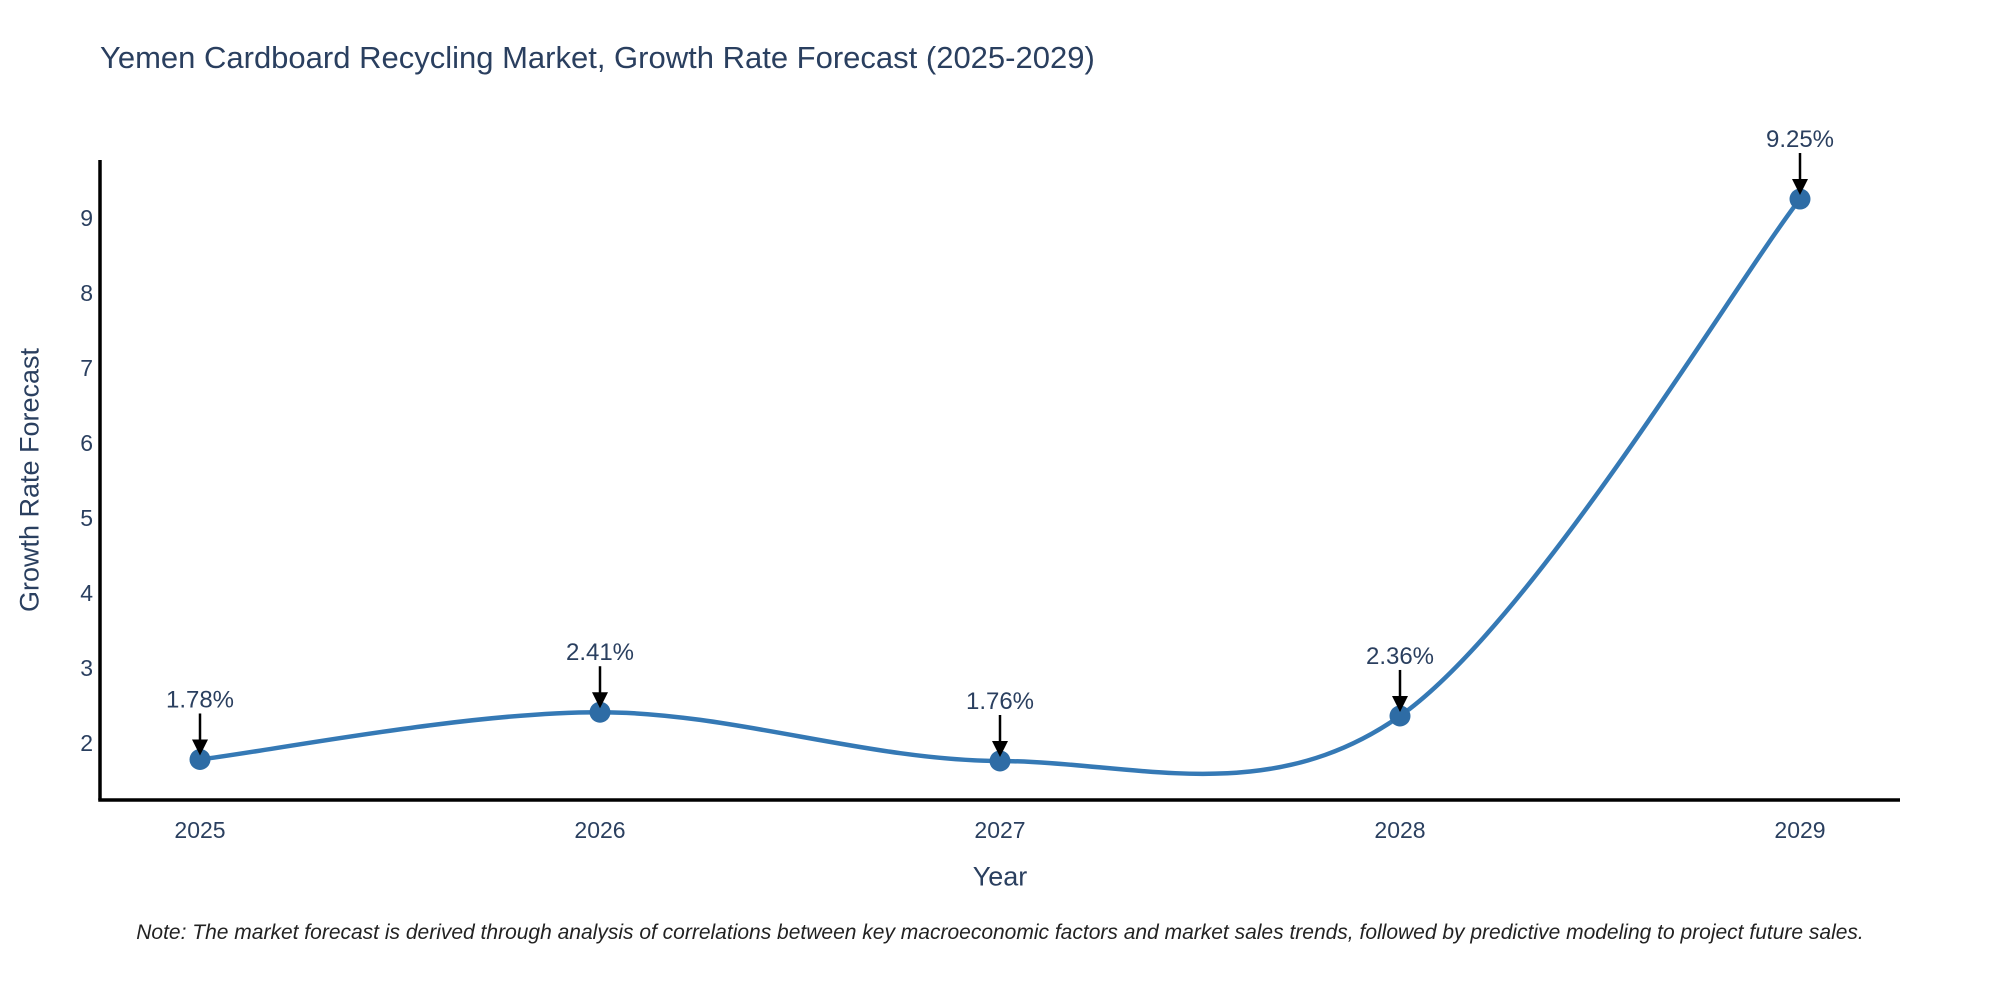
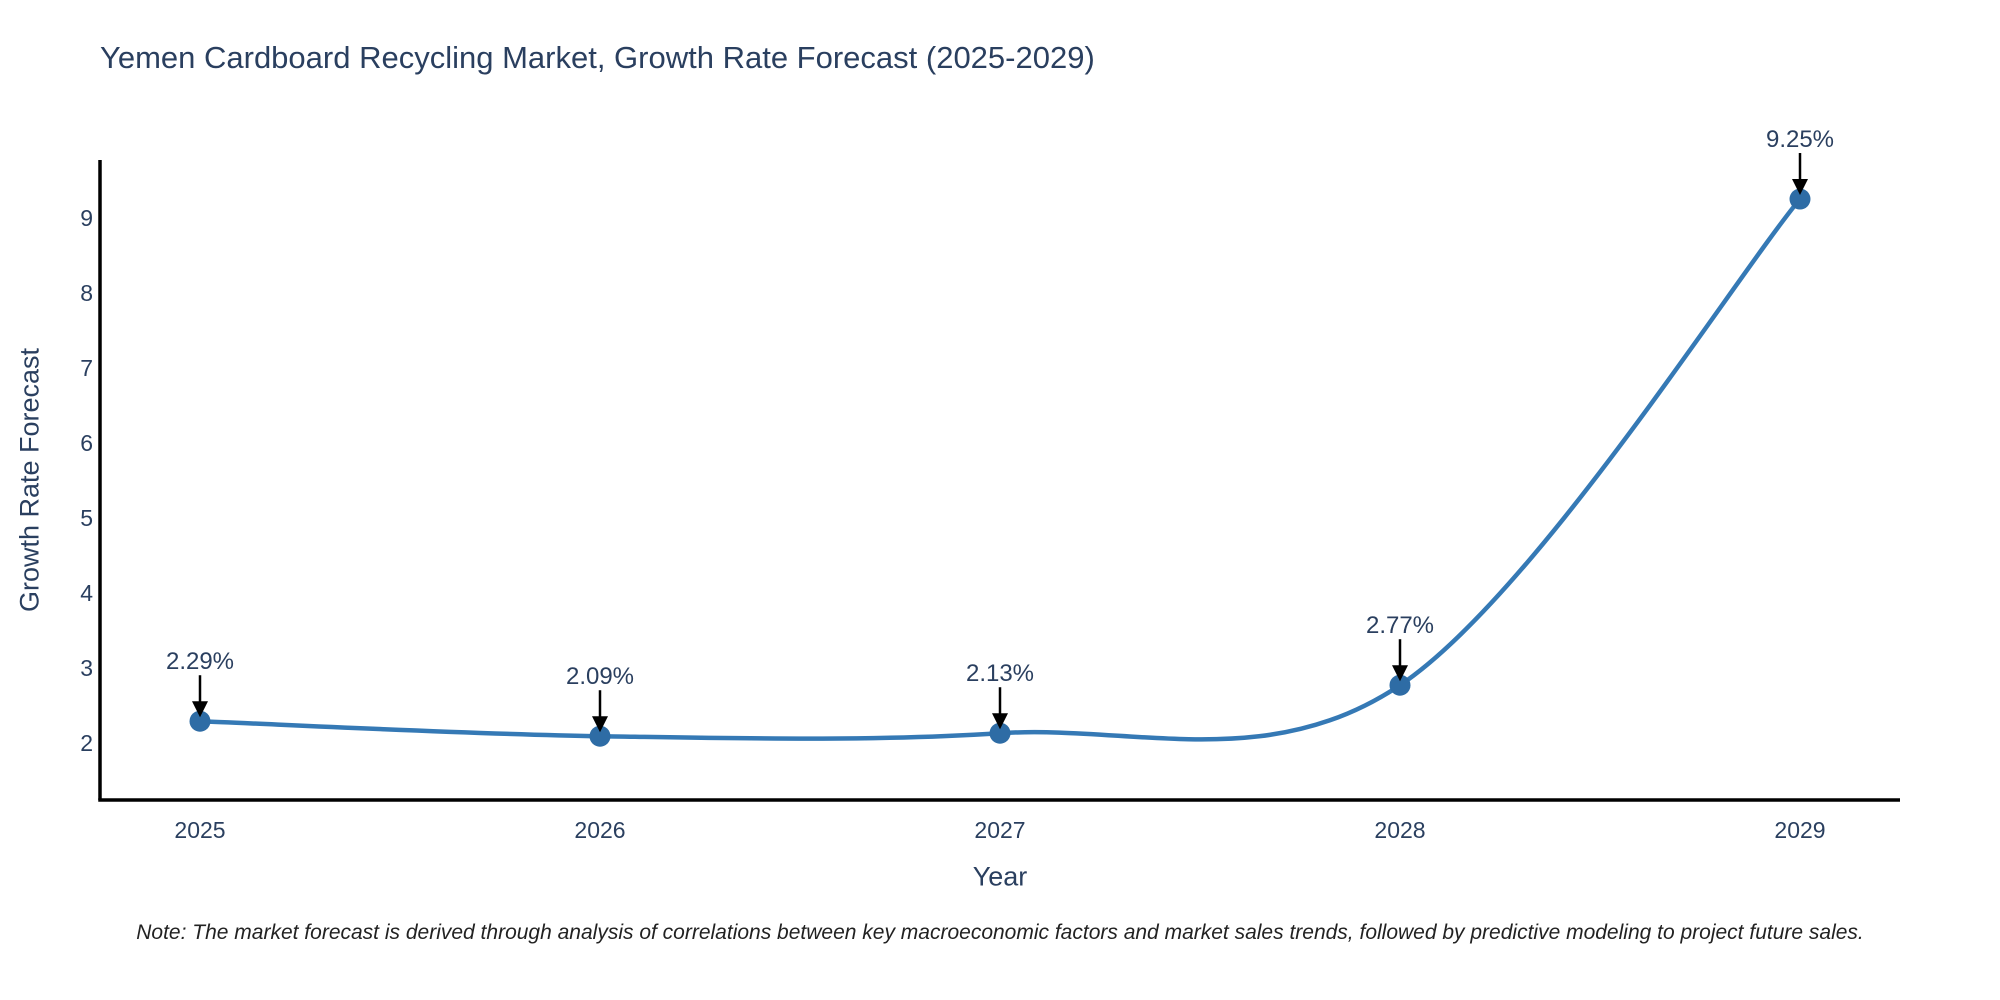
2025: 1.78% -> 2.29%
2026: 2.41% -> 2.09%
2027: 1.76% -> 2.13%
2028: 2.36% -> 2.77%
